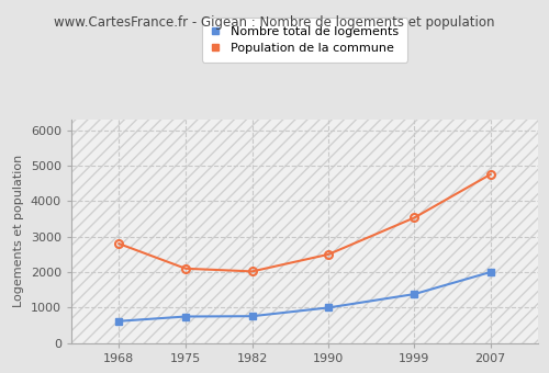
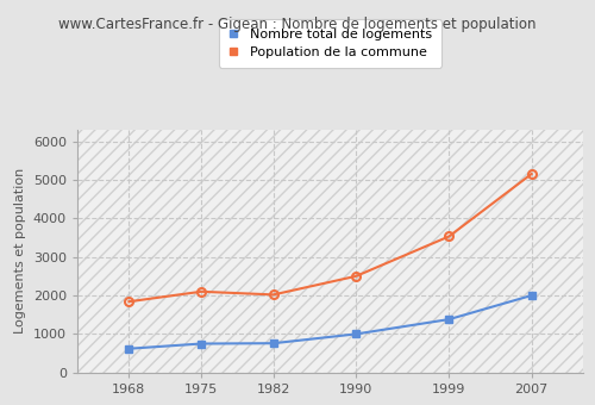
Population de la commune/1968: 2800 -> 1840
Population de la commune/2007: 4750 -> 5150
